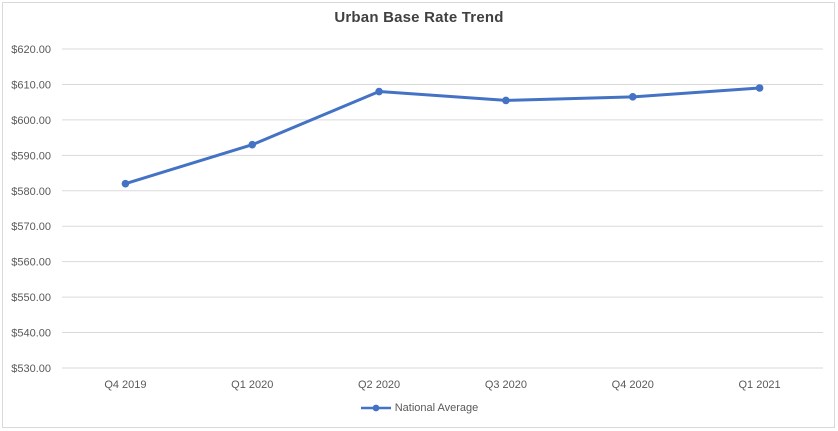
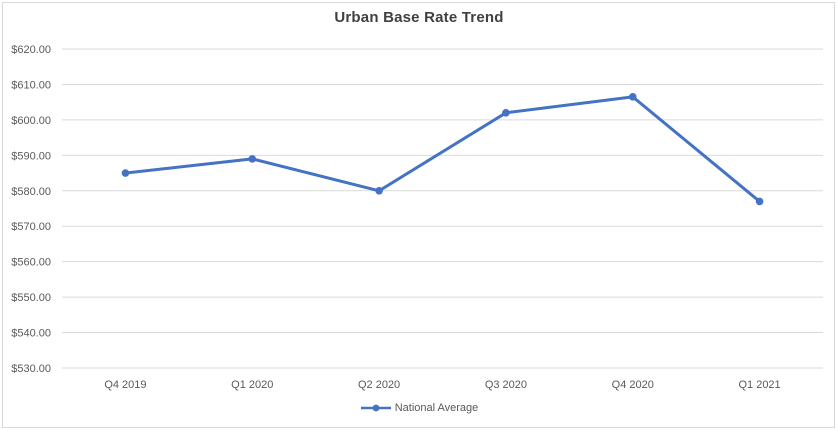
Q4 2019: $582 -> $585
Q1 2020: $593 -> $589
Q2 2020: $608 -> $580
Q3 2020: $606 -> $602
Q1 2021: $609 -> $577
